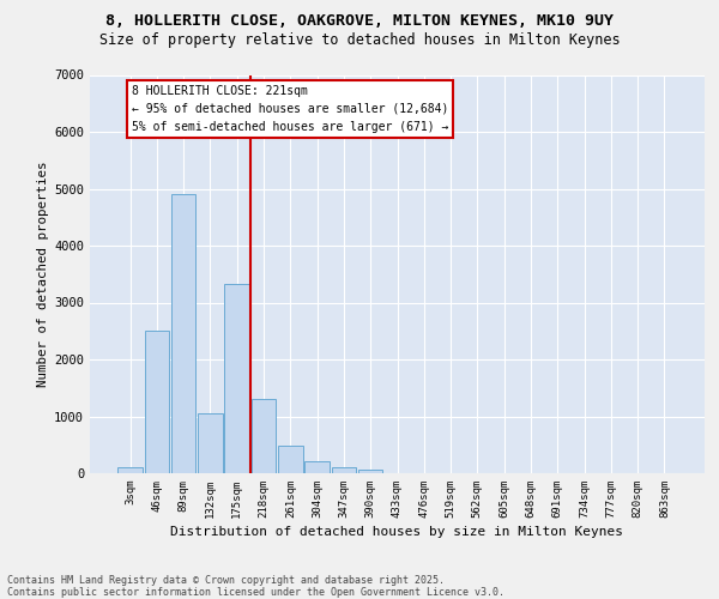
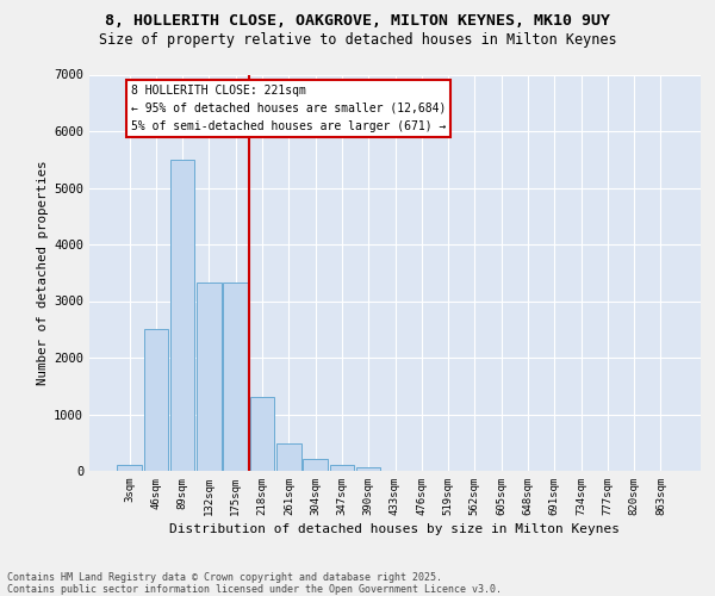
89sqm: 4900 -> 5500
132sqm: 1050 -> 3330
